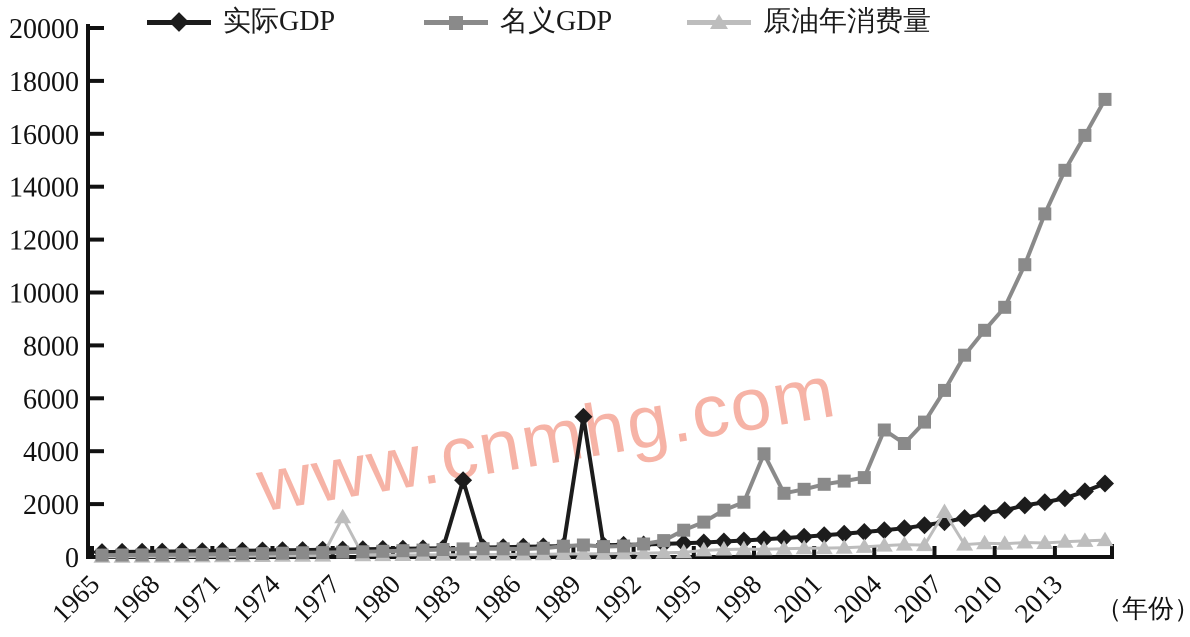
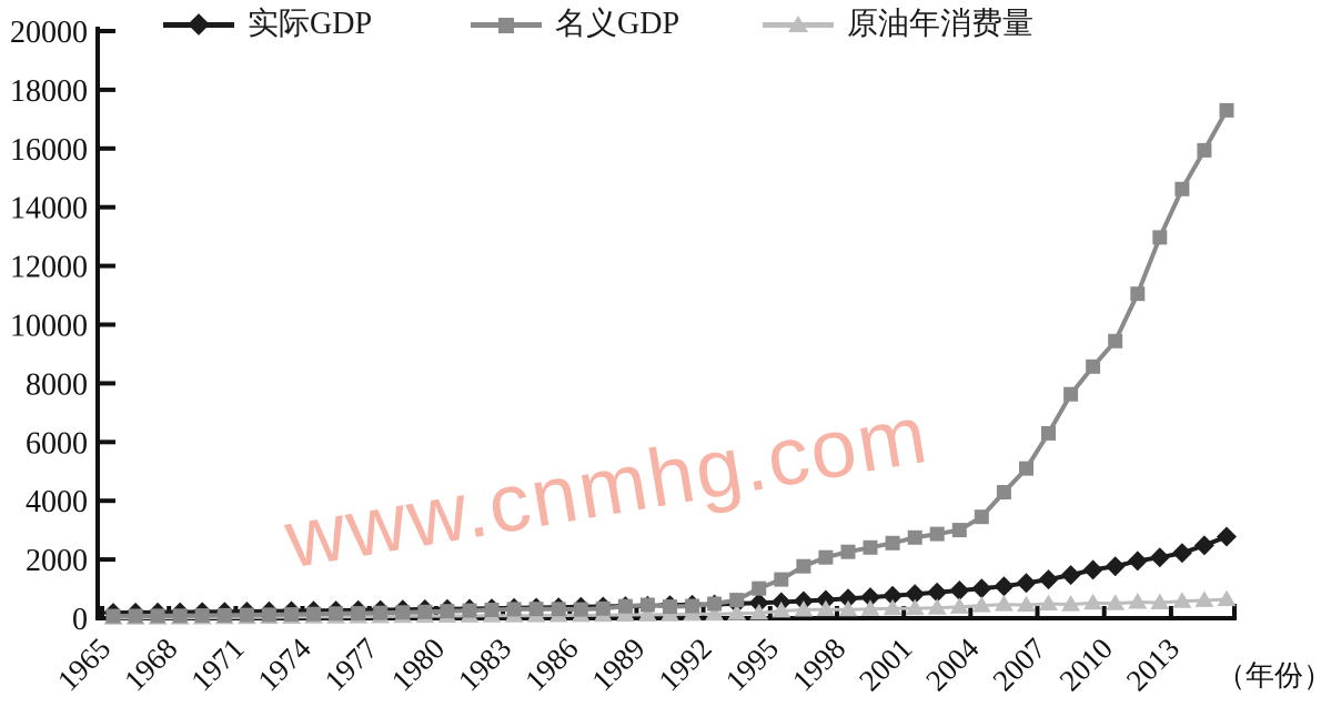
原油年消费量/1977: 1500 -> 100
实际GDP/1983: 2900 -> 300
实际GDP/1989: 5300 -> 400
名义GDP/1998: 3900 -> 2300
名义GDP/2004: 4800 -> 3400
原油年消费量/2007: 1700 -> 500
